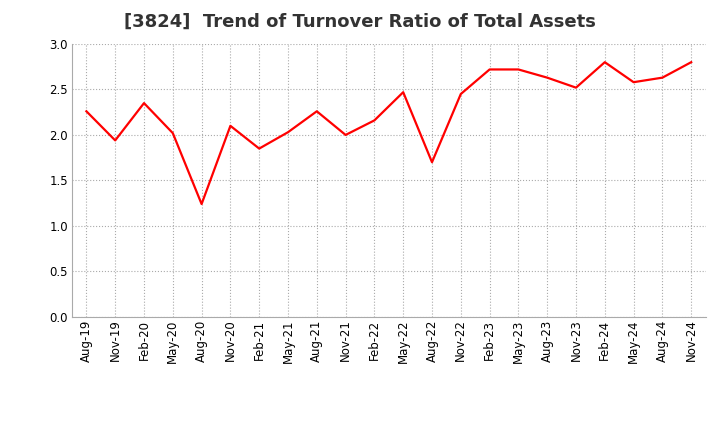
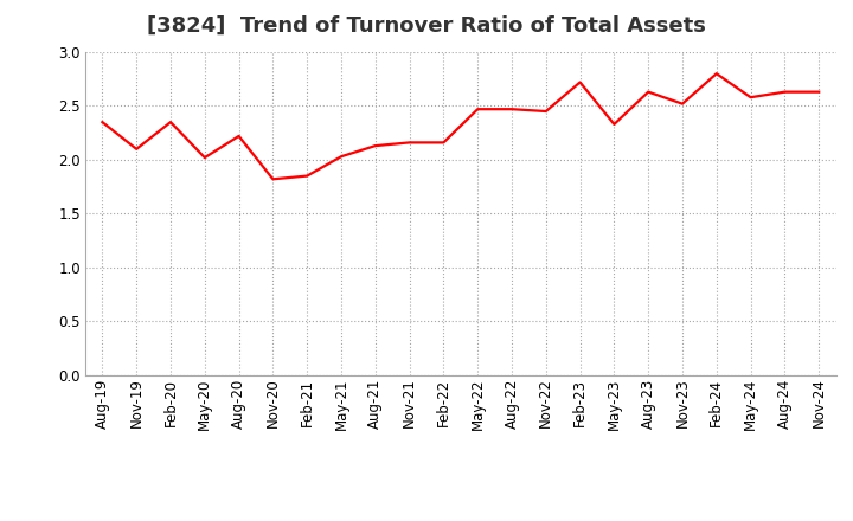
Aug-19: 2.26 -> 2.35
Nov-19: 1.94 -> 2.10
Aug-20: 1.24 -> 2.22
Nov-20: 2.10 -> 1.82
Aug-21: 2.26 -> 2.13
Nov-21: 2.00 -> 2.16
Aug-22: 1.70 -> 2.47
May-23: 2.72 -> 2.33
Nov-24: 2.80 -> 2.63
